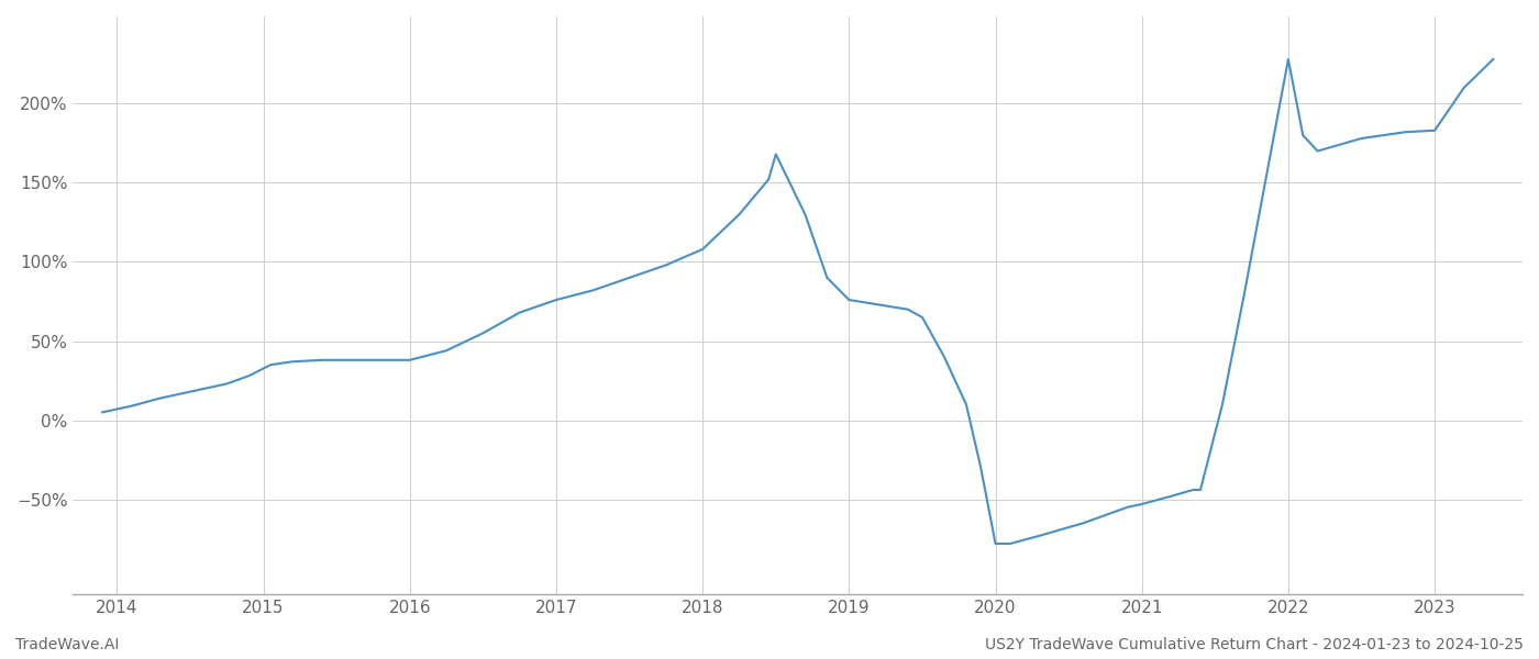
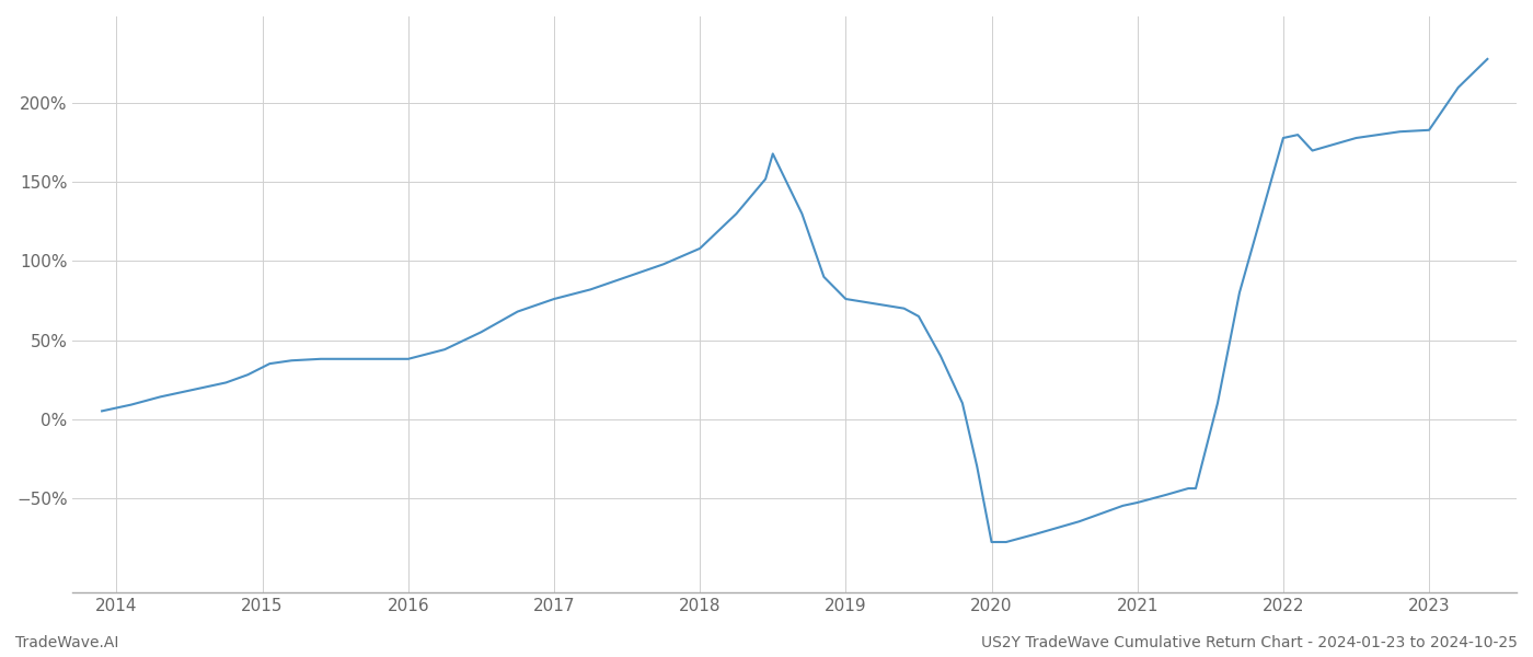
2022: 228% -> 178%
